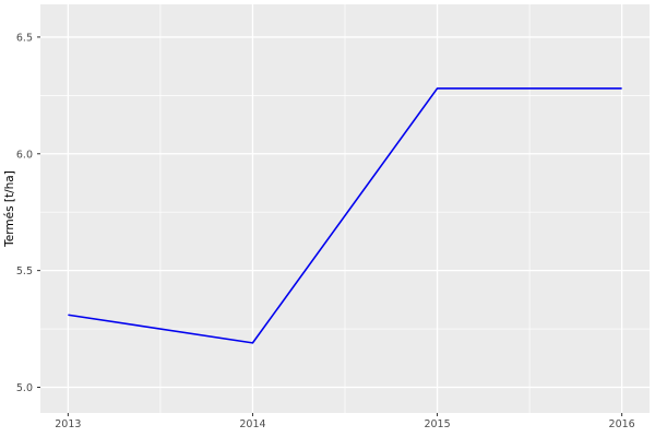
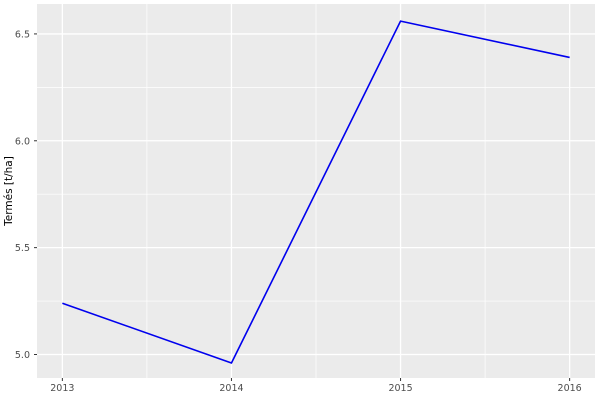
2013: 5.31 -> 5.24
2014: 5.19 -> 4.96
2015: 6.28 -> 6.56
2016: 6.28 -> 6.39
